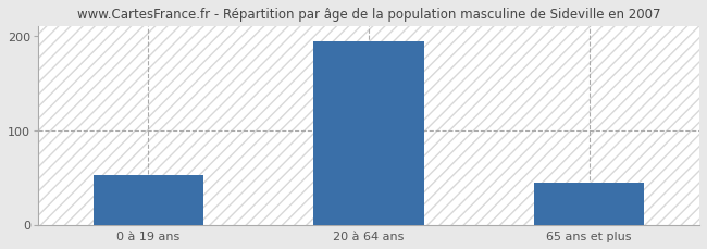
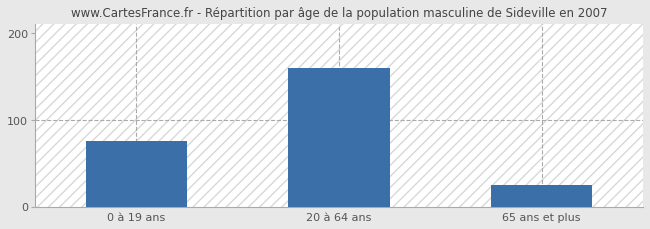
0 à 19 ans: 52 -> 75
20 à 64 ans: 194 -> 160
65 ans et plus: 44 -> 25
